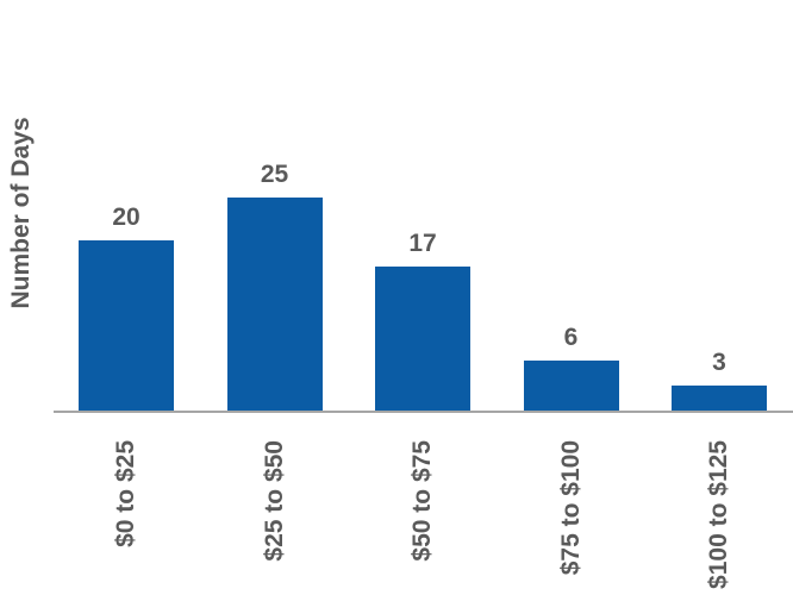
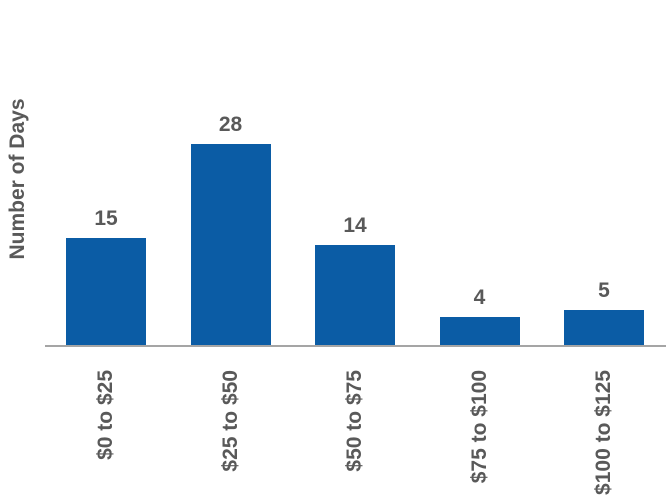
$0 to $25: 20 -> 15
$25 to $50: 25 -> 28
$50 to $75: 17 -> 14
$75 to $100: 6 -> 4
$100 to $125: 3 -> 5
